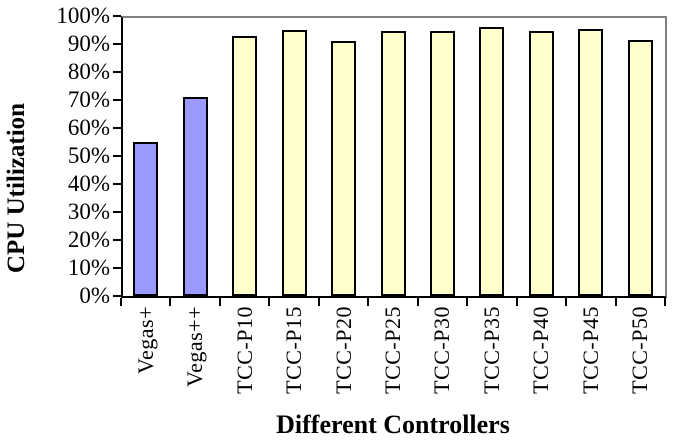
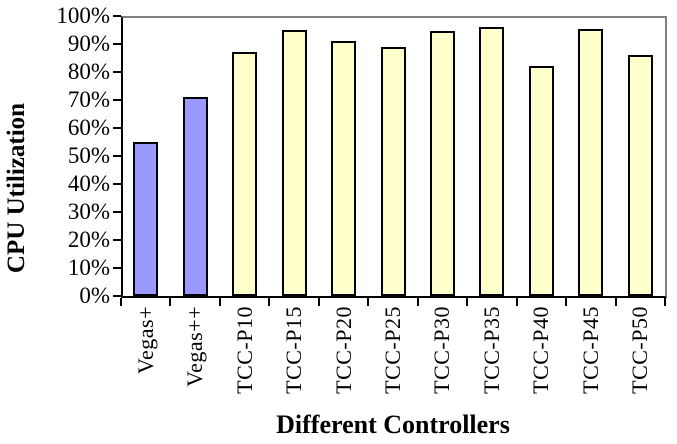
TCC-P10: 93% -> 87%
TCC-P25: 94% -> 89%
TCC-P40: 94% -> 82%
TCC-P50: 92% -> 86%
